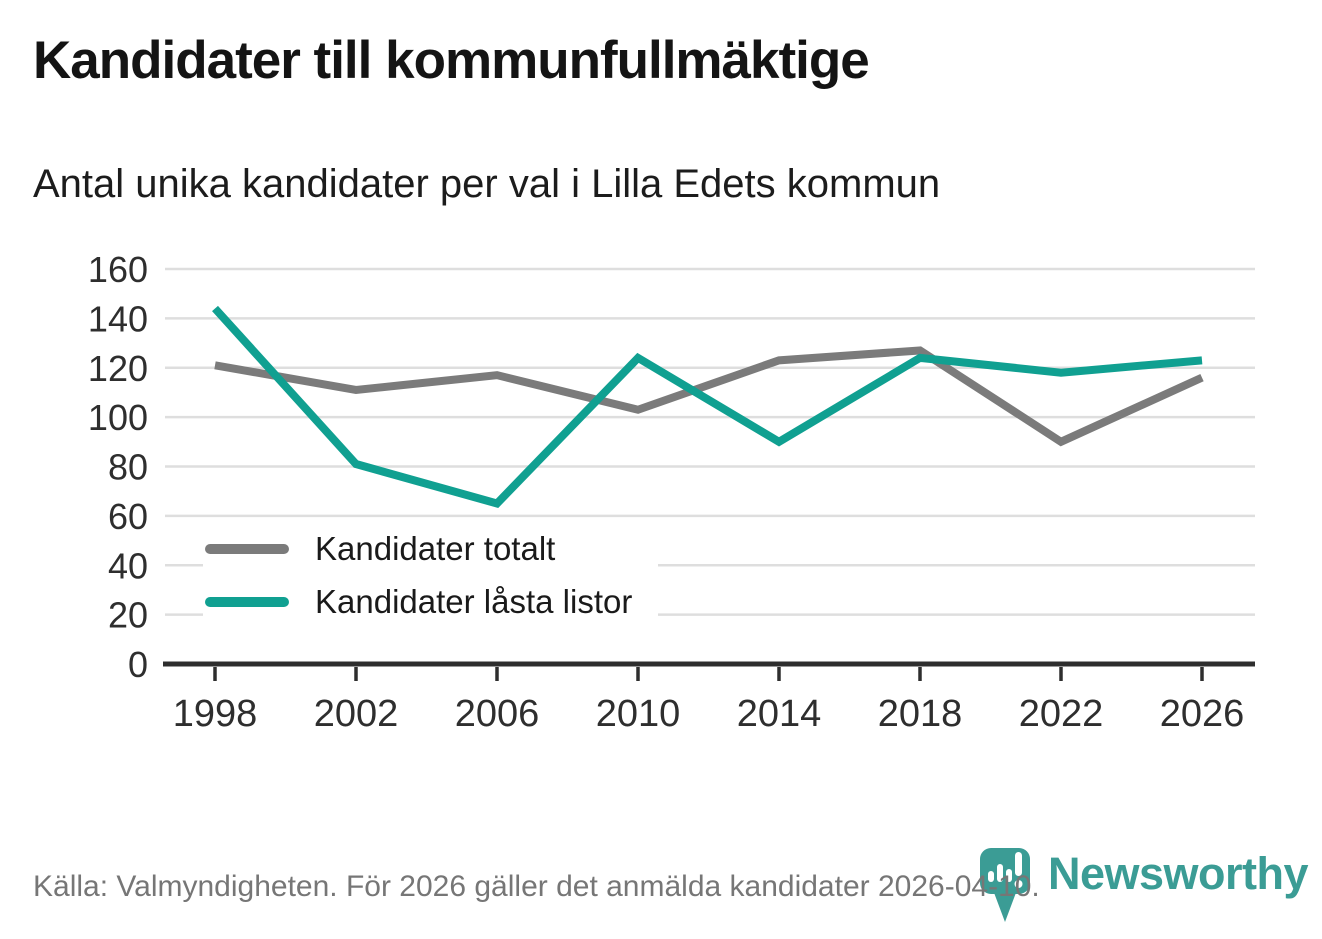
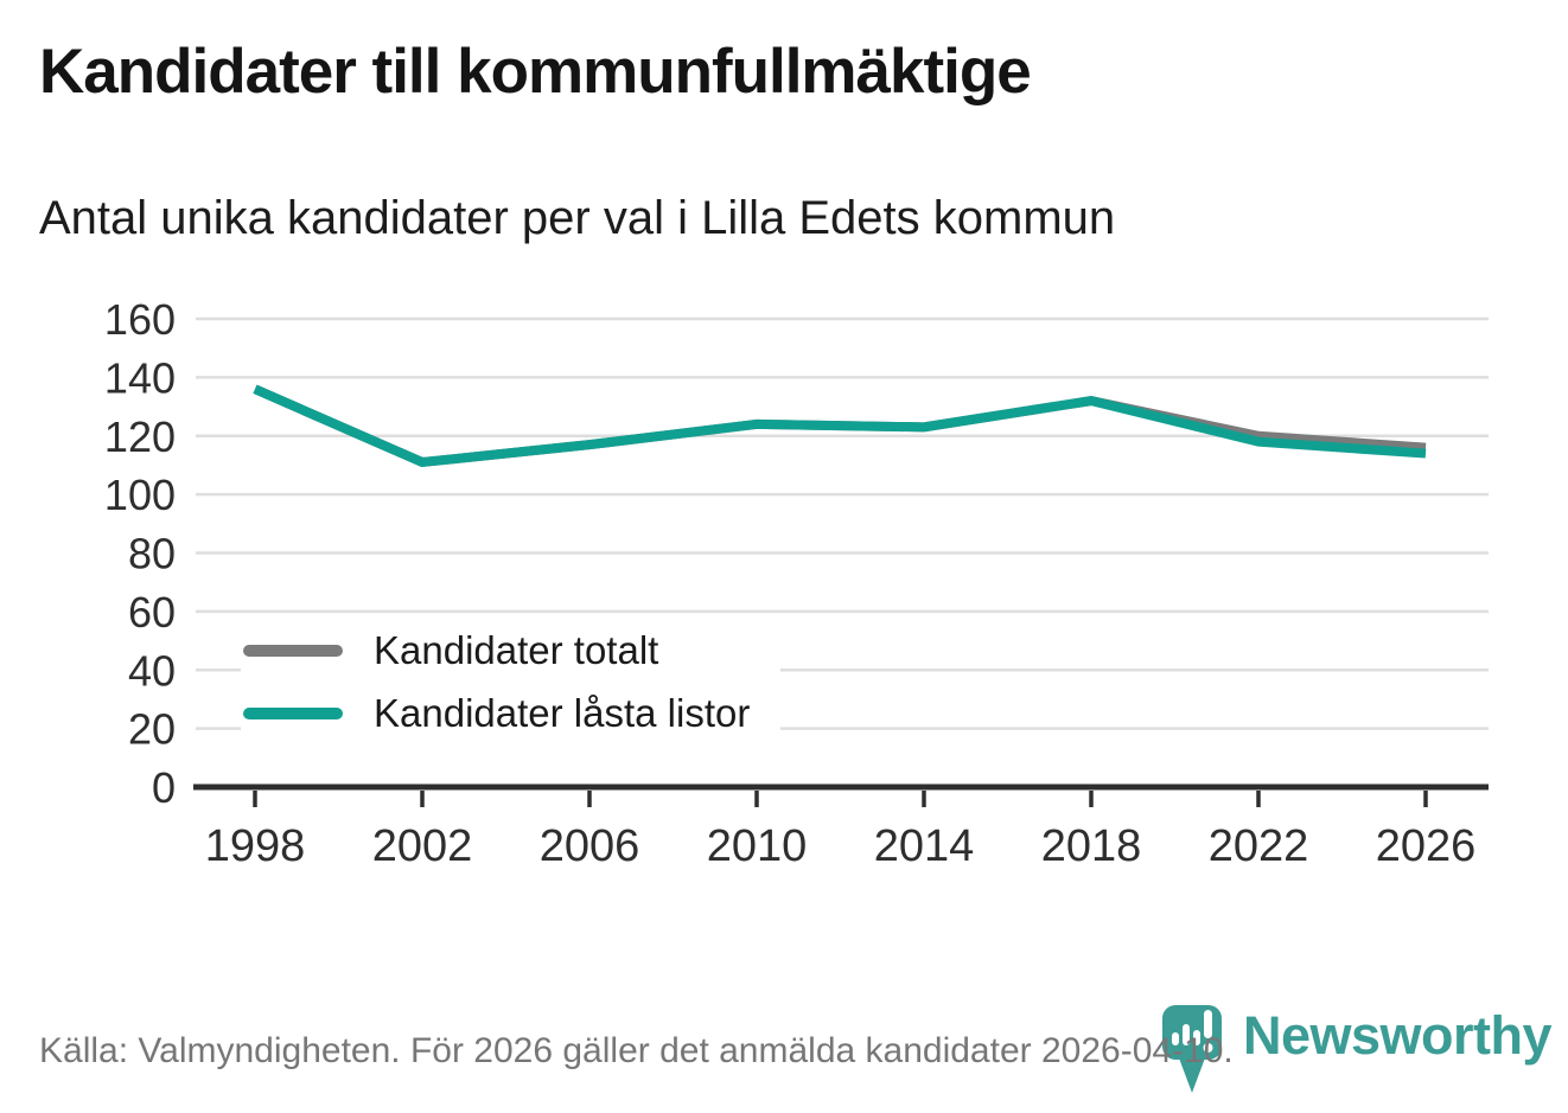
Kandidater totalt/1998: 121 -> 136
Kandidater låsta listor/1998: 144 -> 136
Kandidater låsta listor/2002: 81 -> 111
Kandidater låsta listor/2006: 65 -> 117
Kandidater totalt/2010: 103 -> 124
Kandidater låsta listor/2014: 90 -> 123
Kandidater totalt/2018: 127 -> 132
Kandidater låsta listor/2018: 124 -> 132
Kandidater totalt/2022: 90 -> 120
Kandidater låsta listor/2026: 123 -> 114
